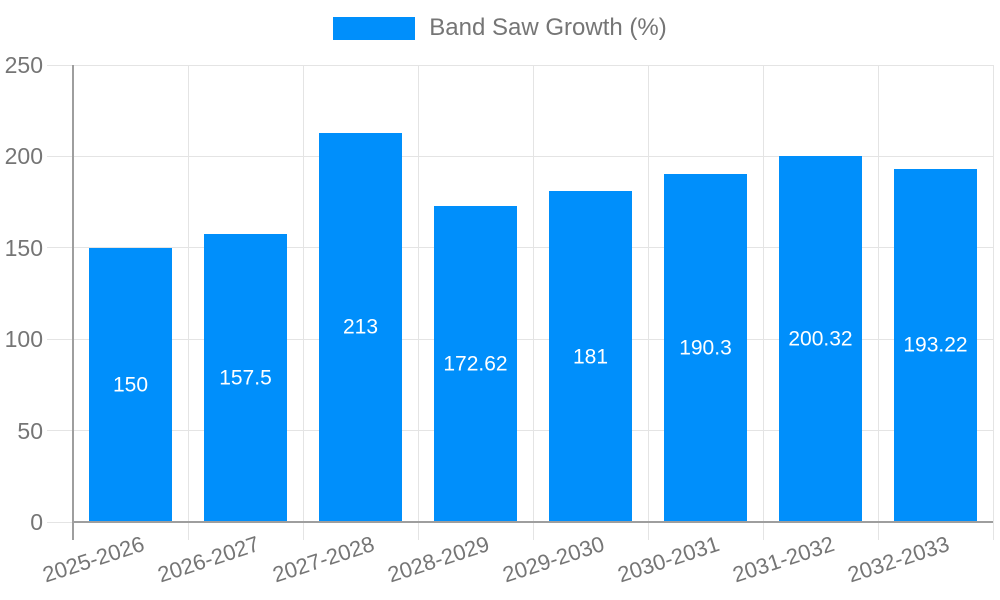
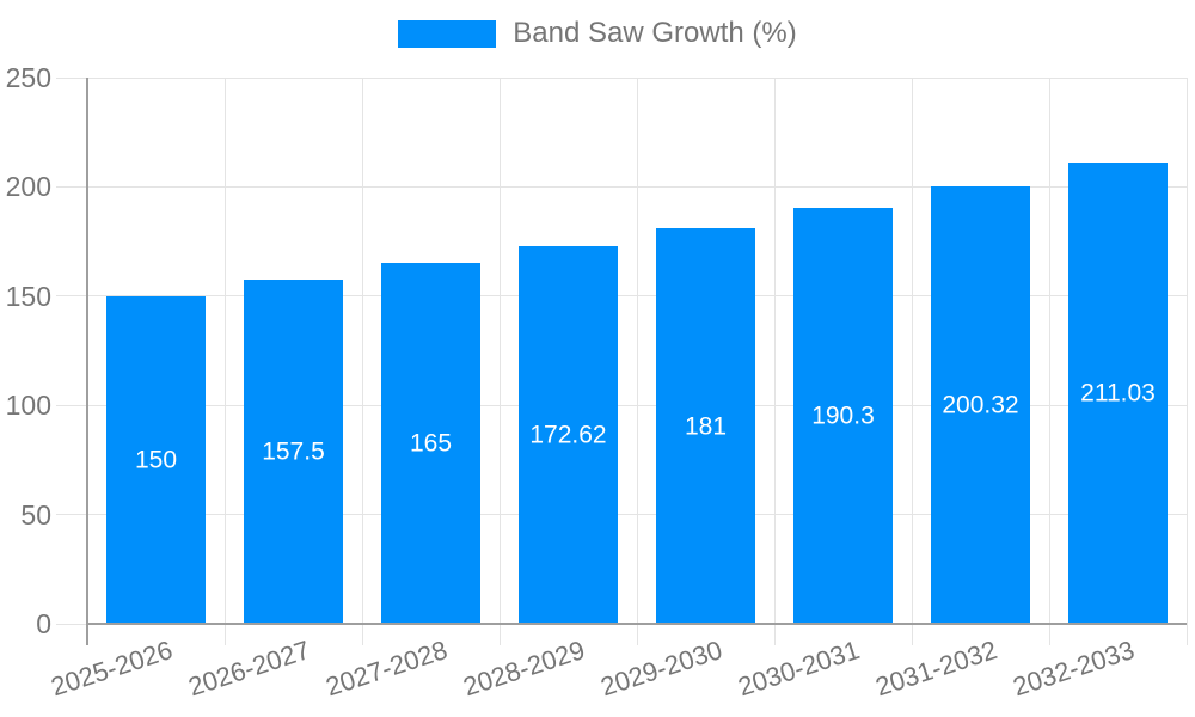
2027-2028: 213 -> 165
2032-2033: 193.22 -> 211.03
